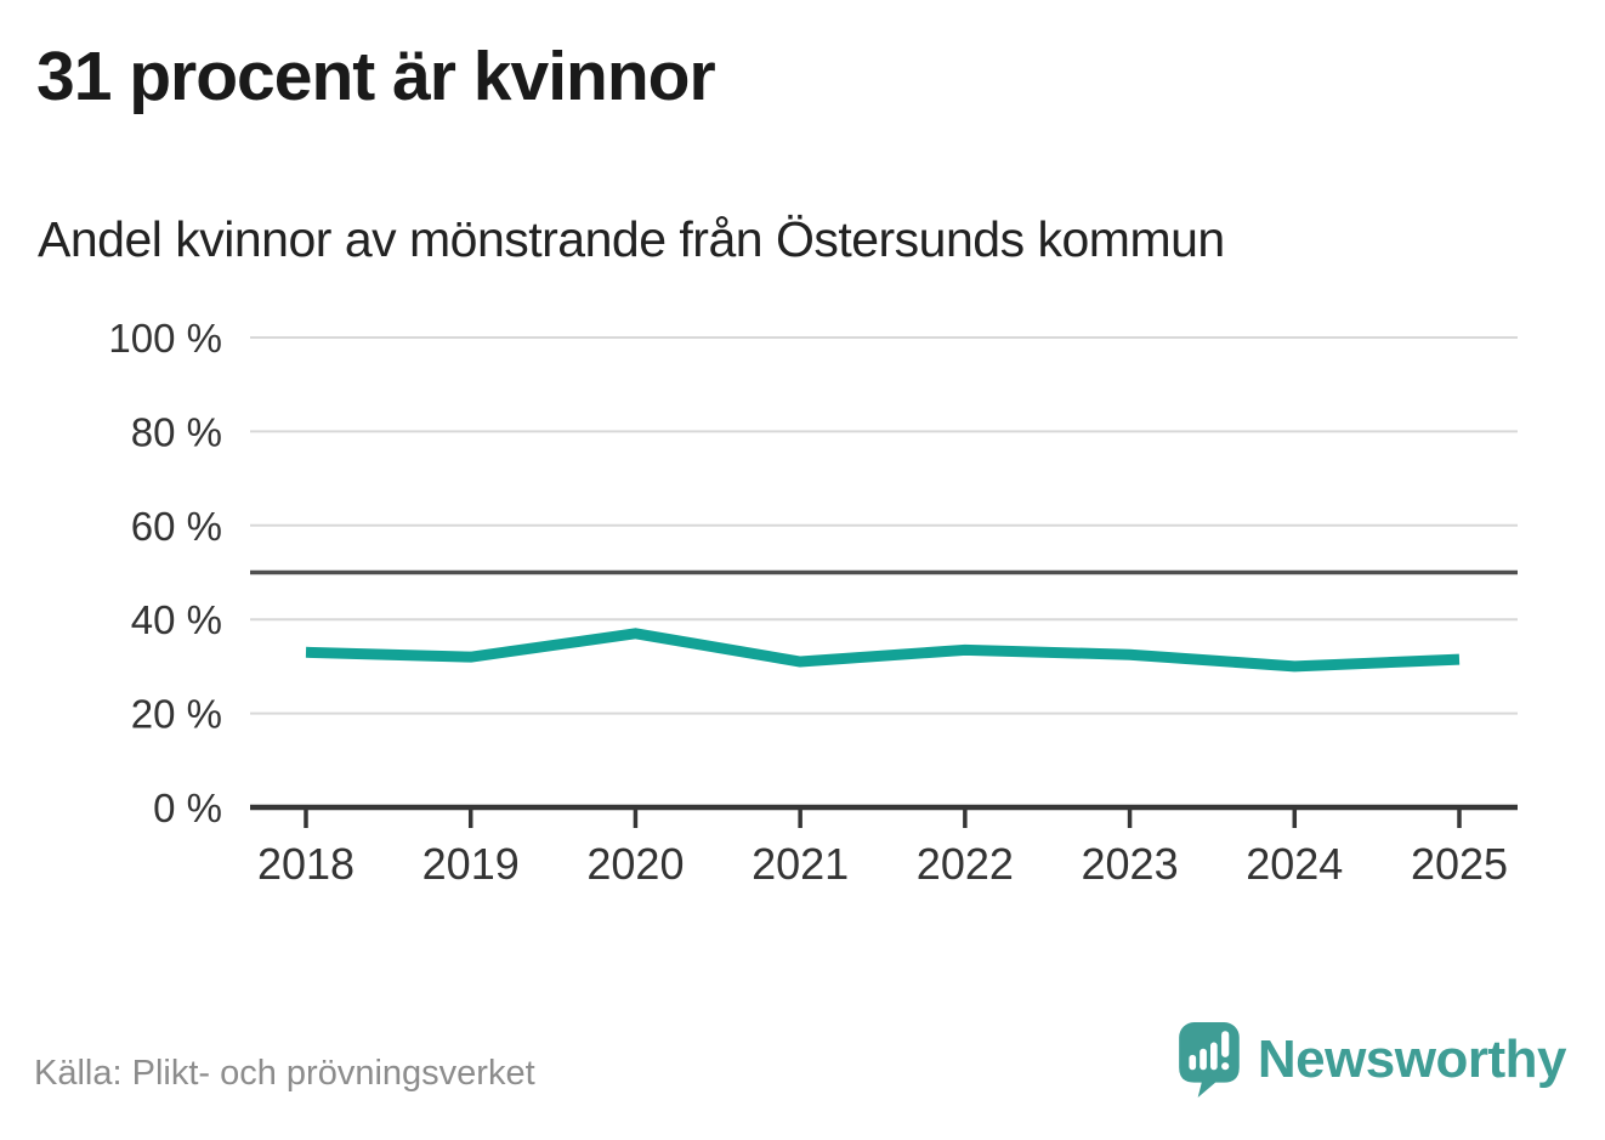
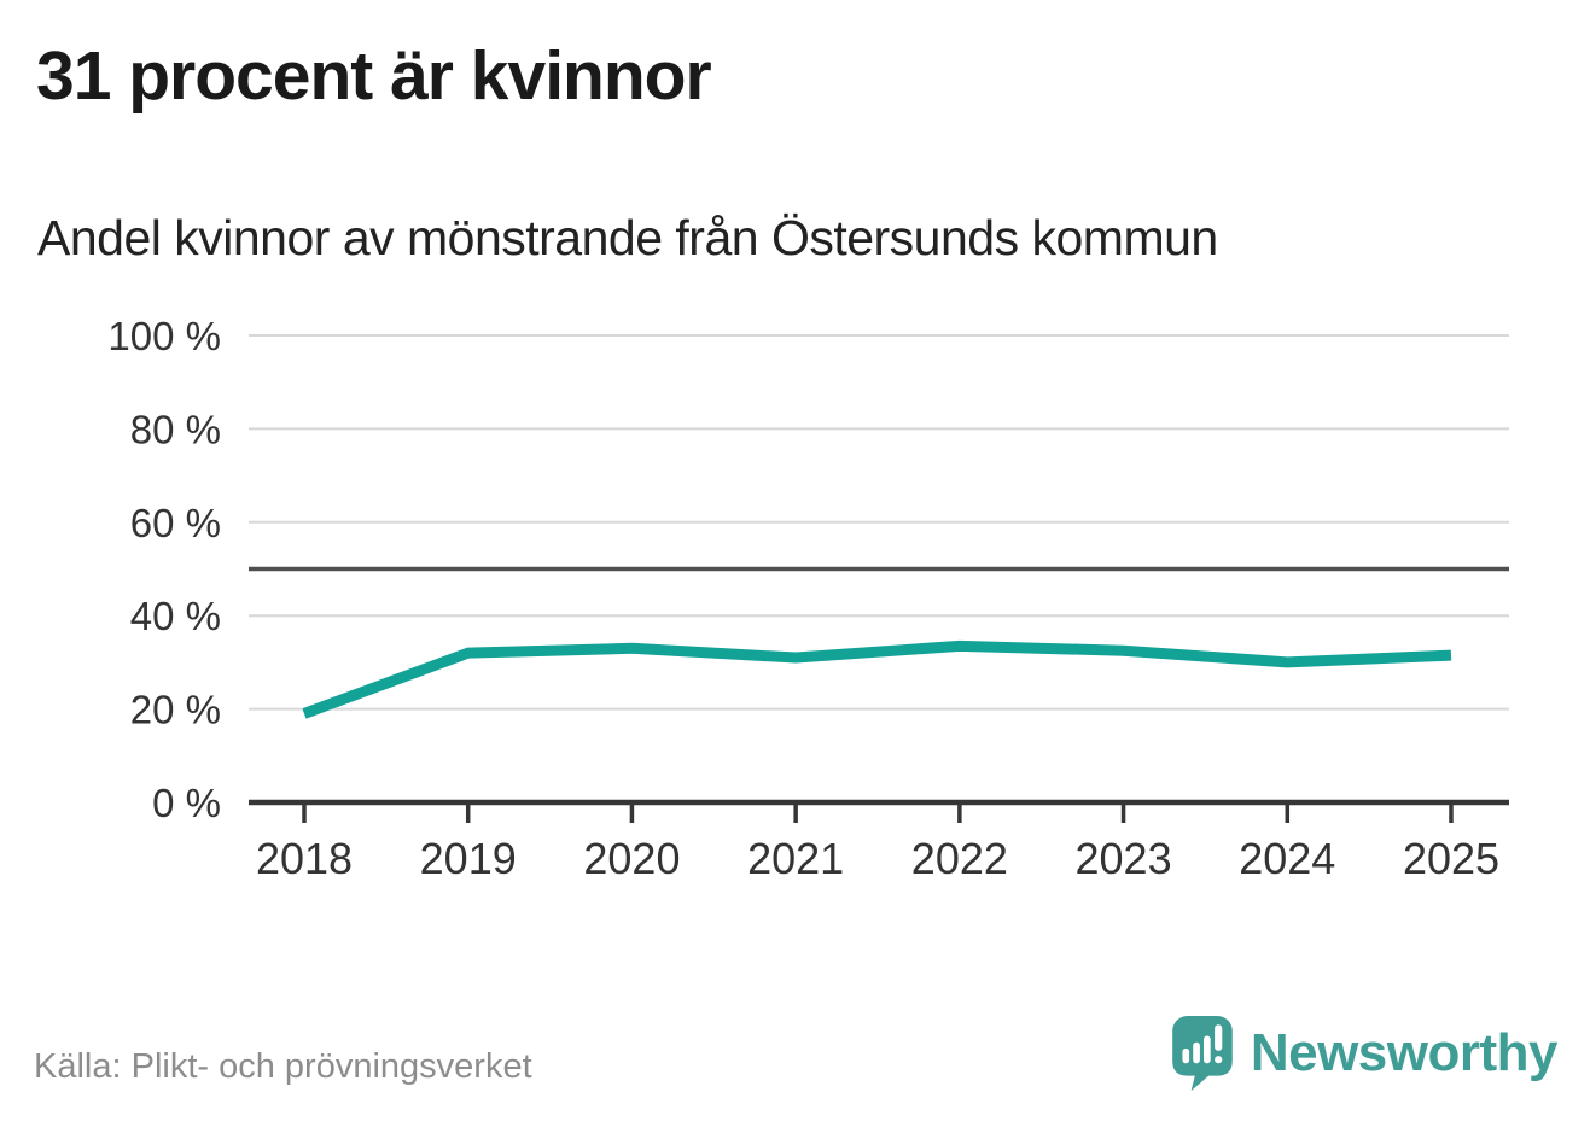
2018: 33% -> 19%
2020: 37% -> 33%
